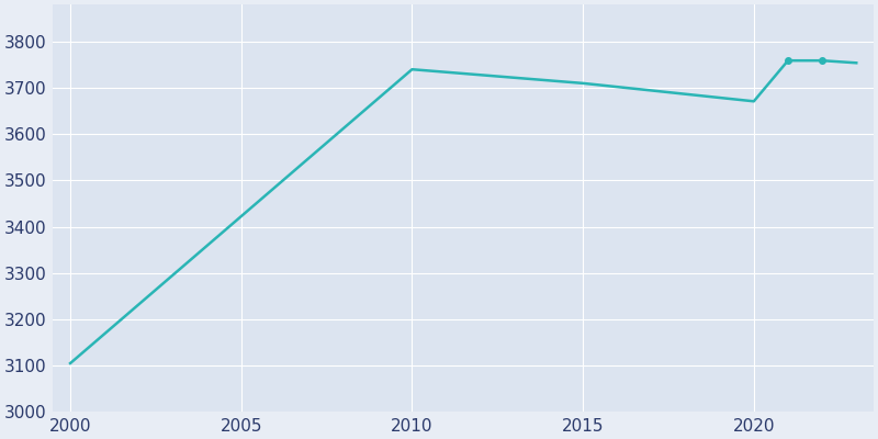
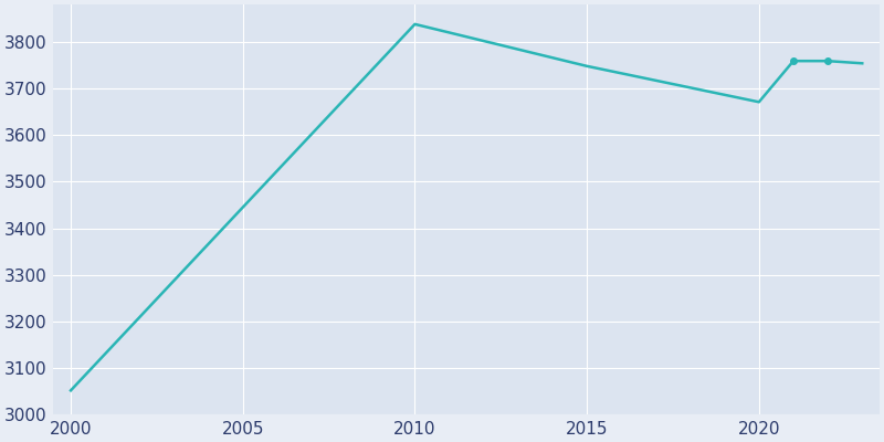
2000: 3105 -> 3052
2010: 3740 -> 3838
2015: 3710 -> 3748
